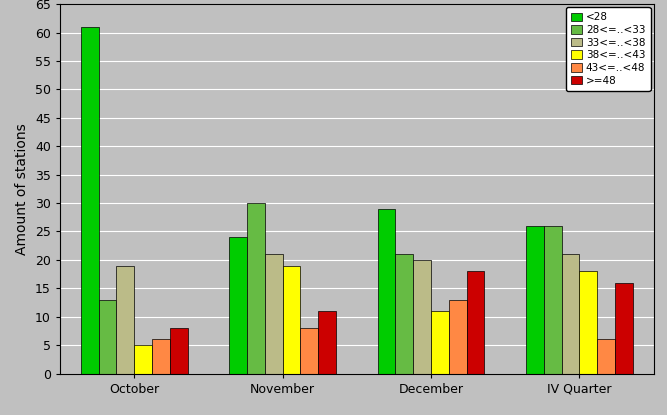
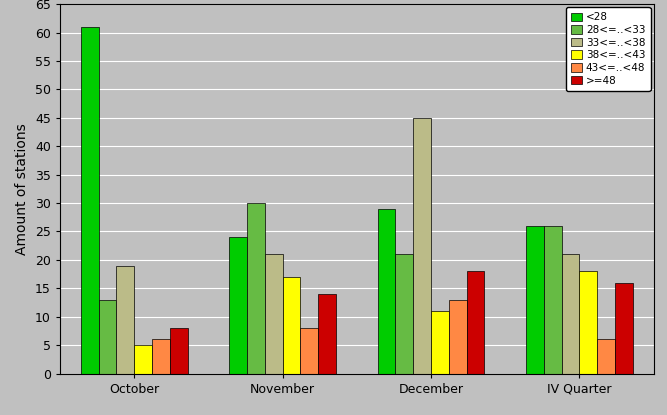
38<=..<43/November: 19 -> 17
>=48/November: 11 -> 14
33<=..<38/December: 20 -> 45
